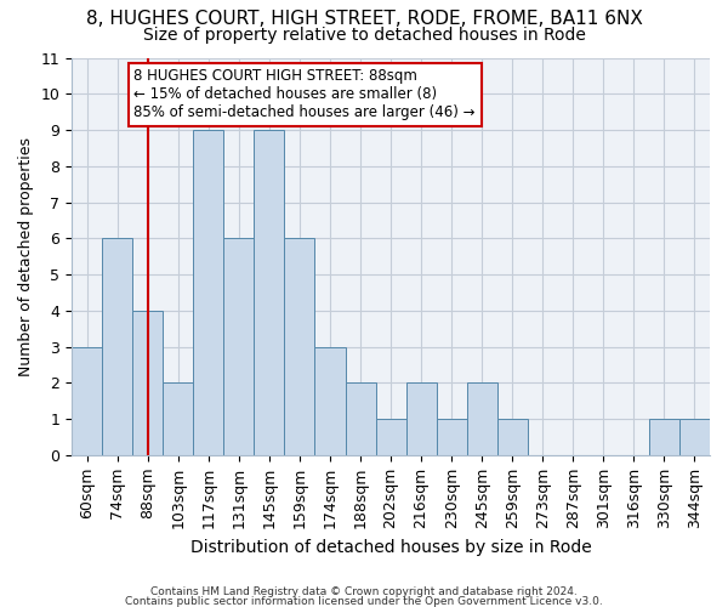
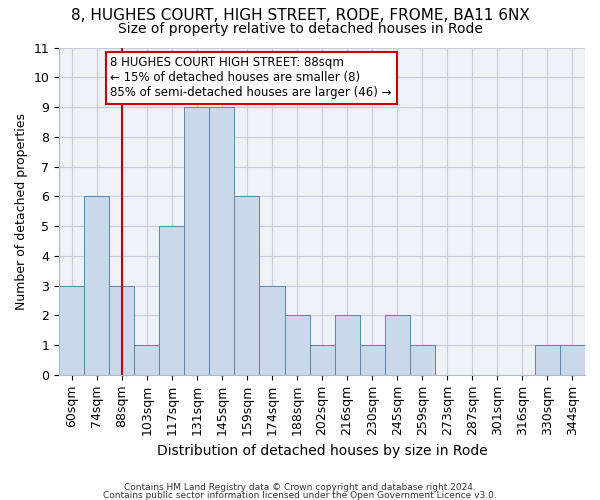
88sqm: 4 -> 3
103sqm: 2 -> 1
117sqm: 9 -> 5
131sqm: 6 -> 9
